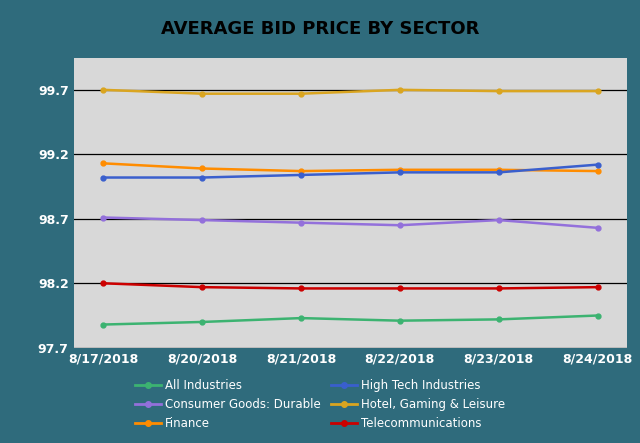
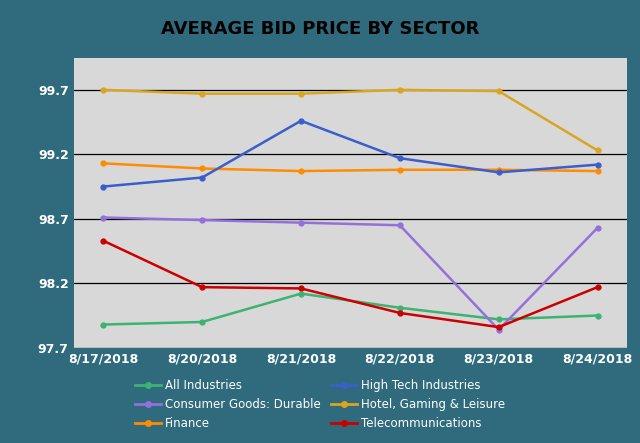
High Tech Industries/8/17/2018: 99.02 -> 98.95
Telecommunications/8/17/2018: 98.20 -> 98.53
All Industries/8/21/2018: 97.93 -> 98.12
High Tech Industries/8/21/2018: 99.04 -> 99.46
All Industries/8/22/2018: 97.91 -> 98.01
High Tech Industries/8/22/2018: 99.06 -> 99.17
Telecommunications/8/22/2018: 98.16 -> 97.97
Consumer Goods: Durable/8/23/2018: 98.69 -> 97.84
Telecommunications/8/23/2018: 98.16 -> 97.86
Hotel, Gaming & Leisure/8/24/2018: 99.69 -> 99.23
